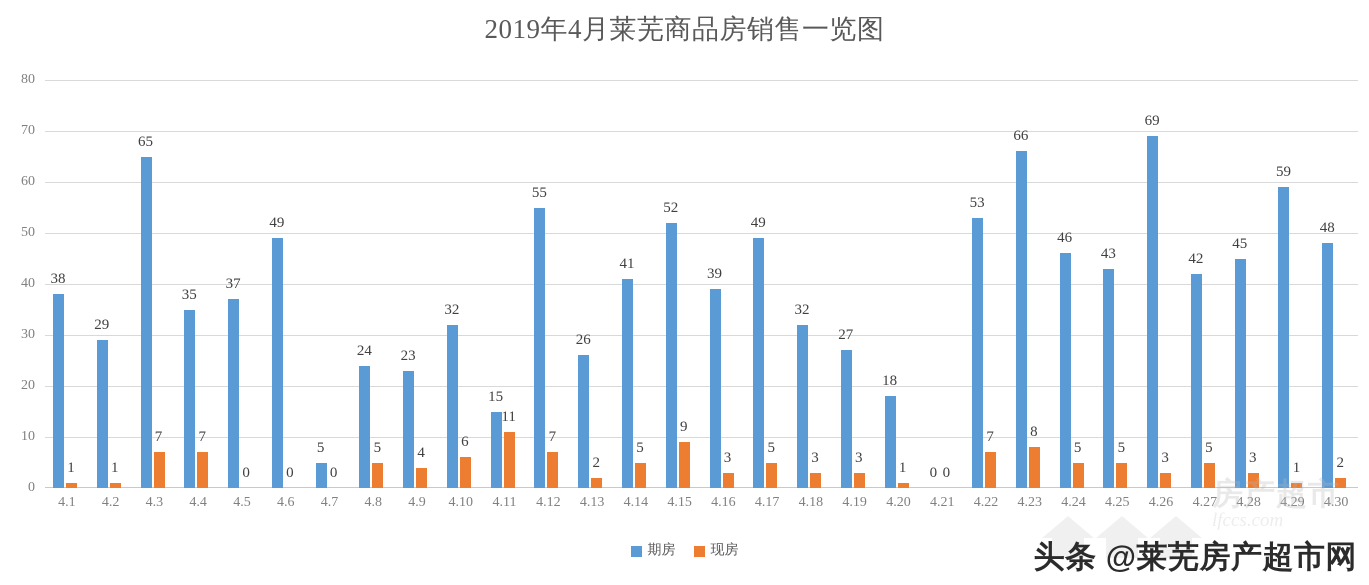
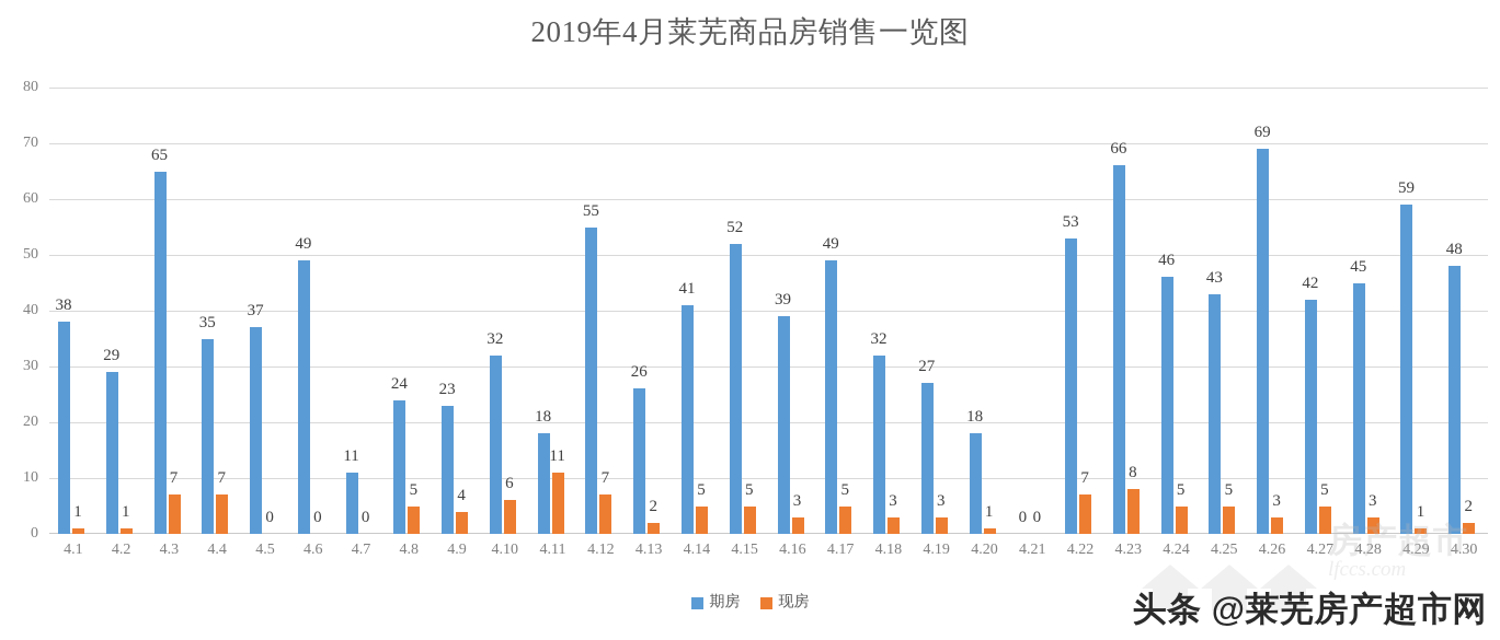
期房/4.7: 5 -> 11
期房/4.11: 15 -> 18
现房/4.15: 9 -> 5
